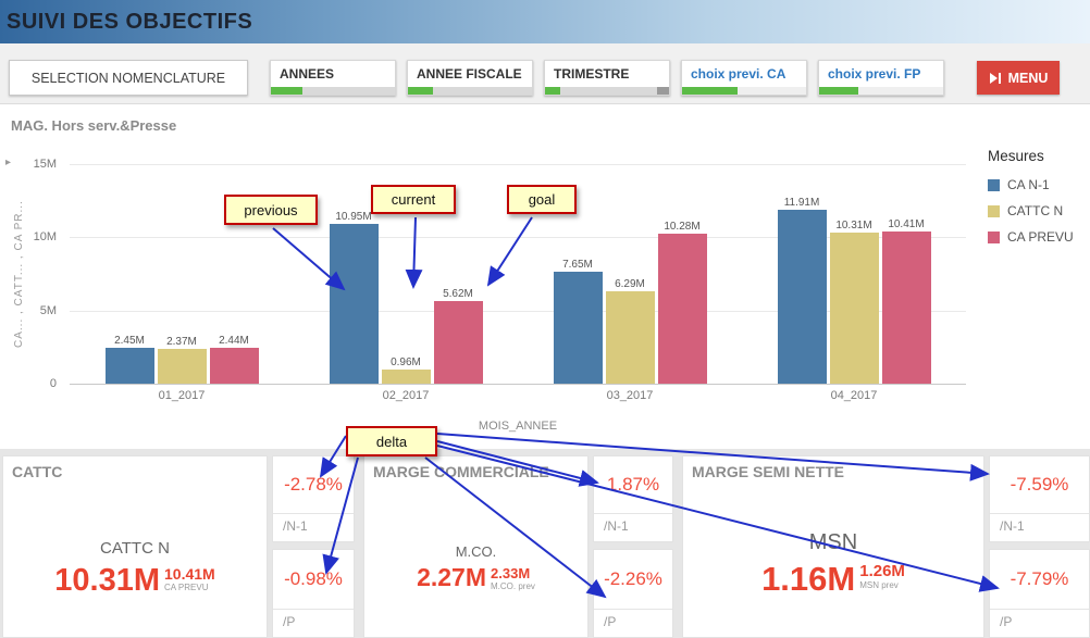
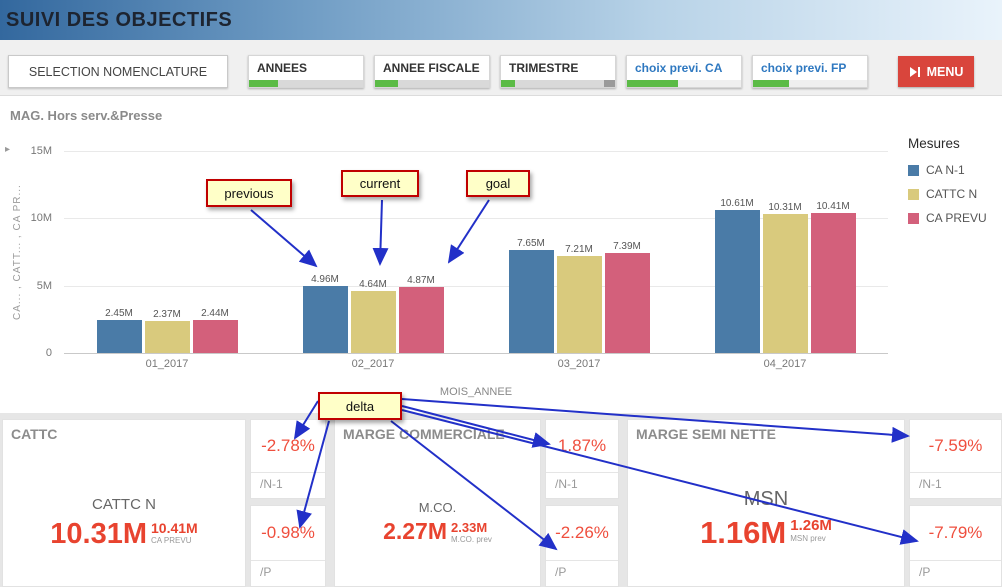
CA N-1/02_2017: 10.95M -> 4.96M
CATTC N/02_2017: 0.96M -> 4.64M
CA PREVU/02_2017: 5.62M -> 4.87M
CATTC N/03_2017: 6.29M -> 7.21M
CA PREVU/03_2017: 10.28M -> 7.39M
CA N-1/04_2017: 11.91M -> 10.61M
